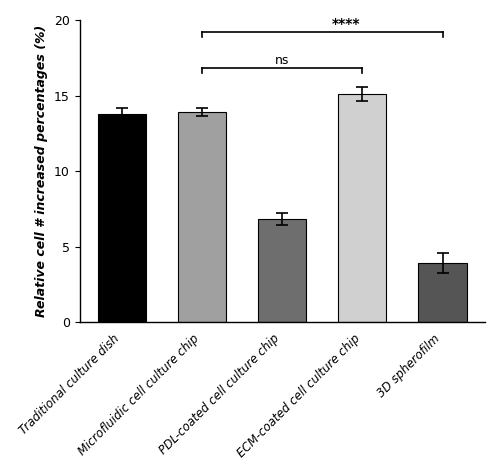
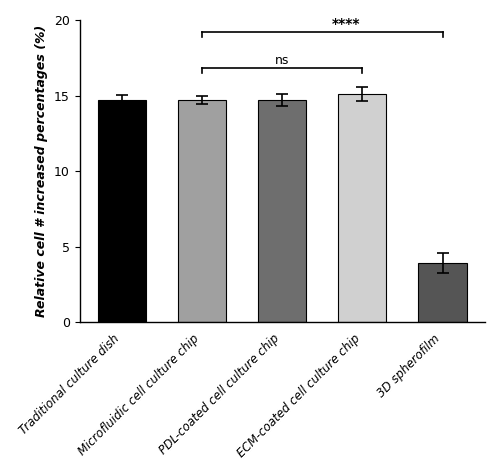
Traditional culture dish: 13.8 -> 14.7
Microfluidic cell culture chip: 13.9 -> 14.7
PDL-coated cell culture chip: 6.8 -> 14.7
